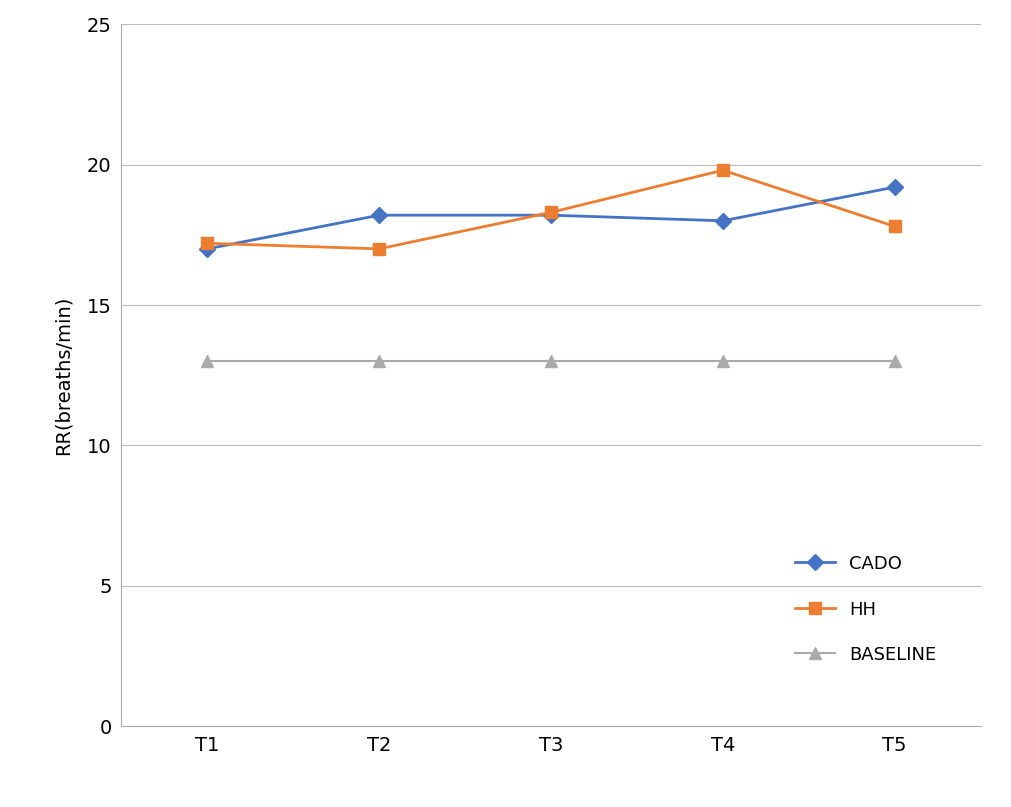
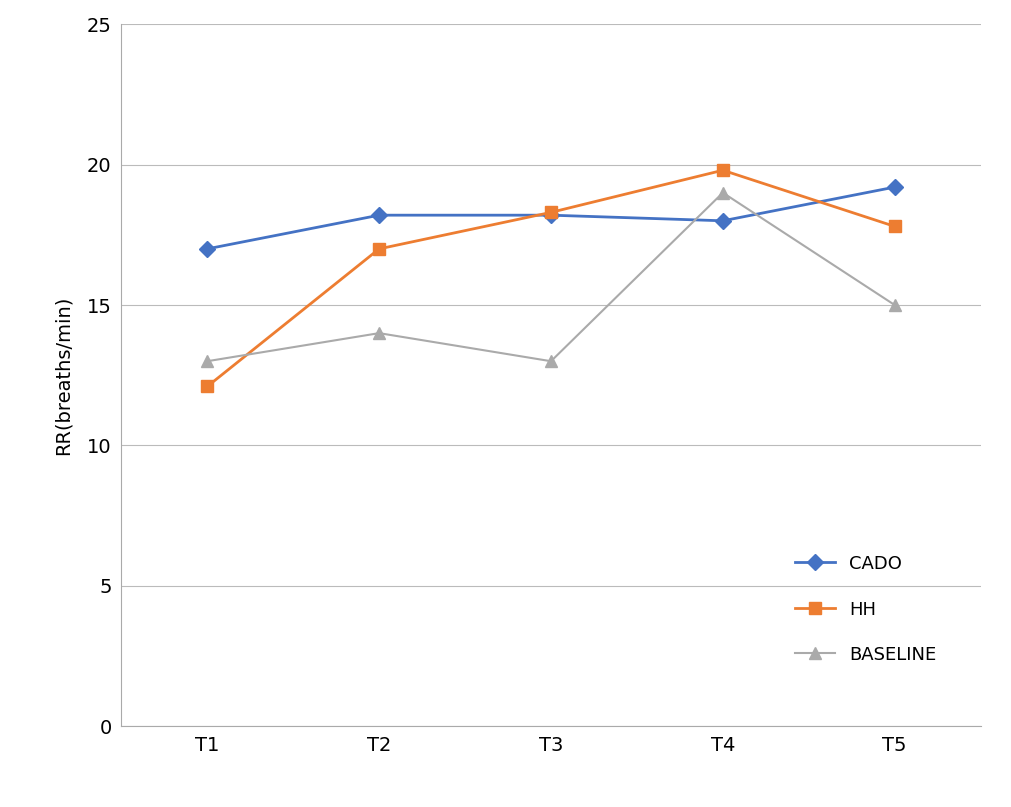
HH/T1: 17.2 -> 12.1
BASELINE/T2: 13 -> 14
BASELINE/T4: 13 -> 19
BASELINE/T5: 13 -> 15
